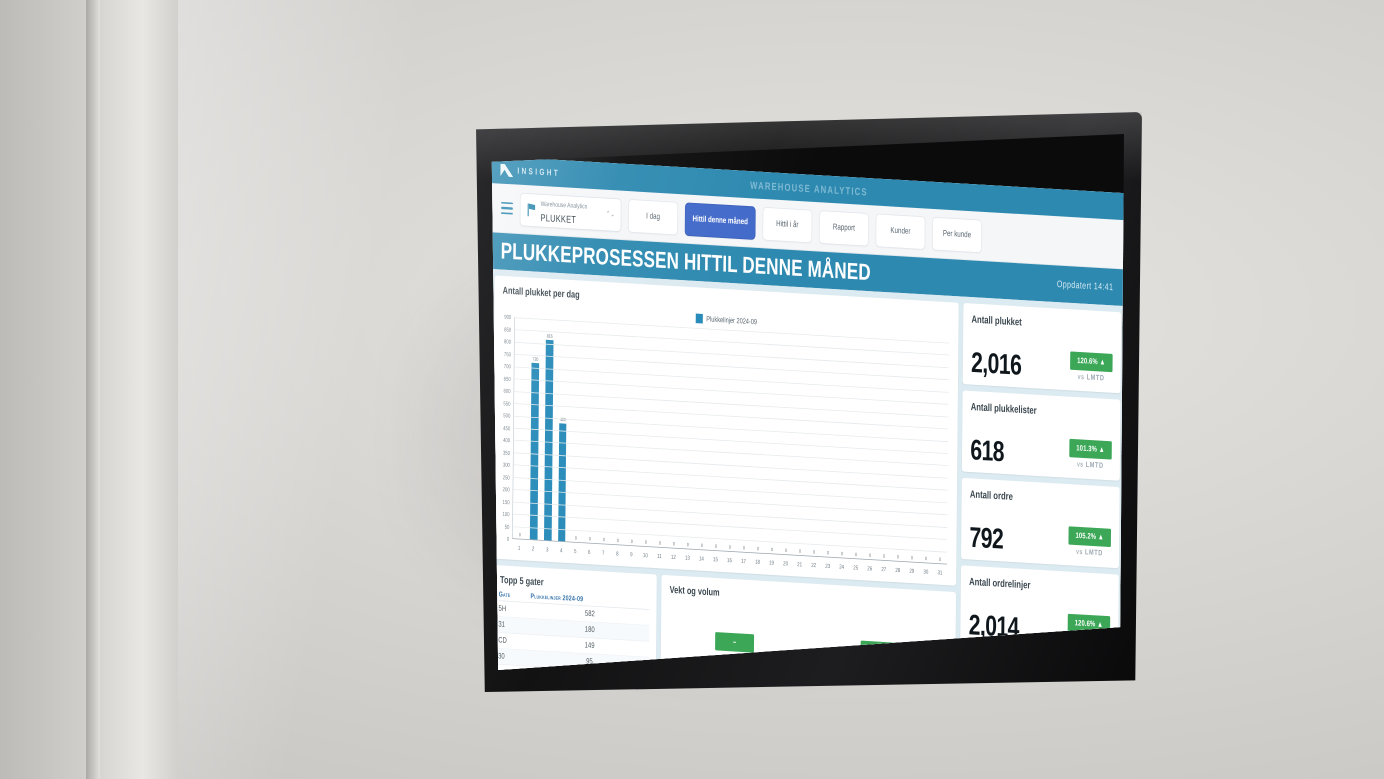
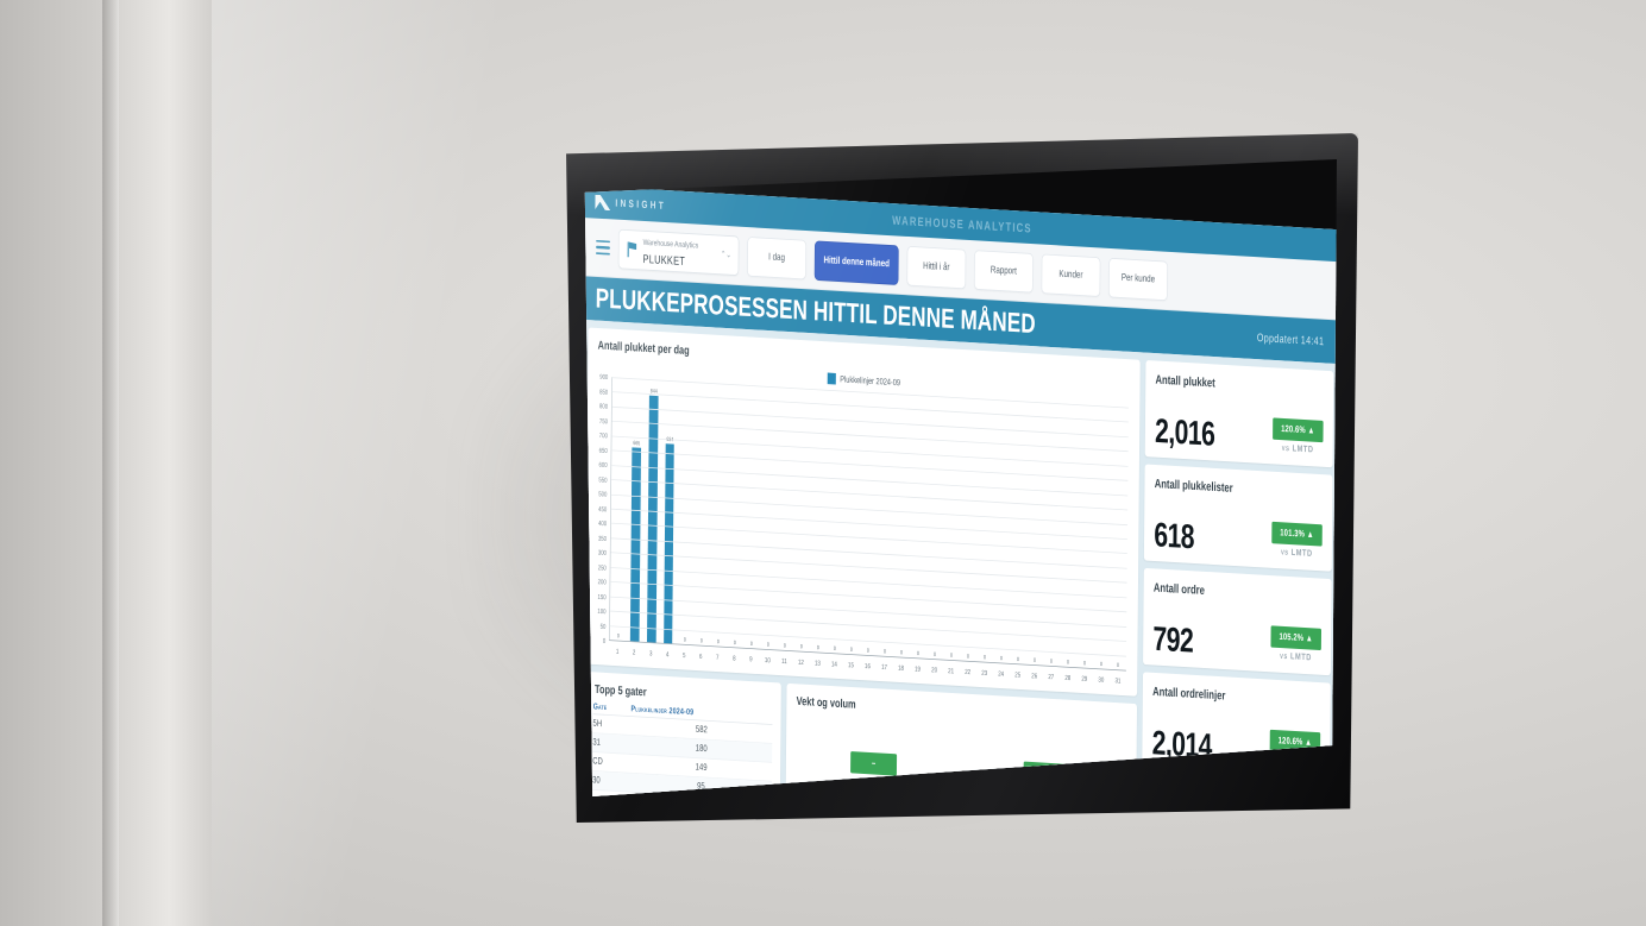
2: 720 -> 665
3: 816 -> 844
4: 480 -> 684
